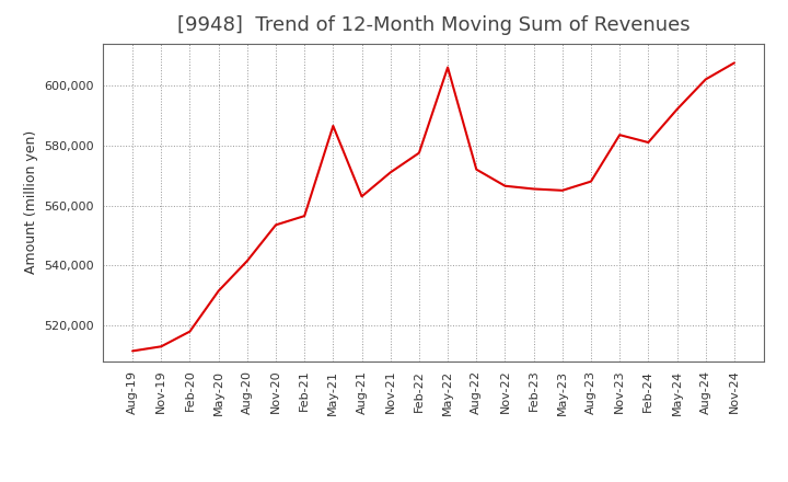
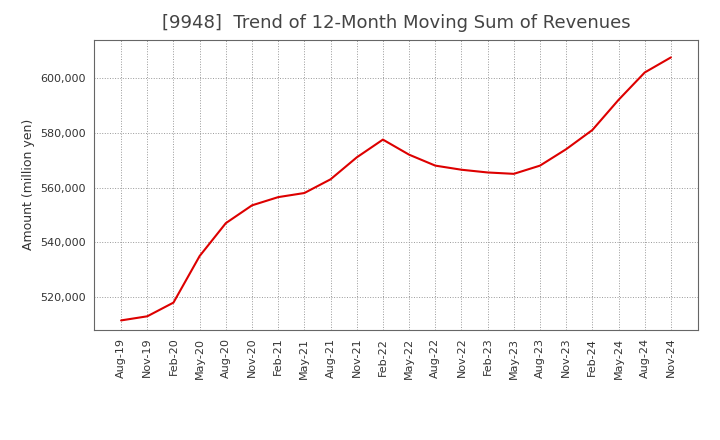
May-20: 531,500 -> 535,000
Aug-20: 541,500 -> 547,000
May-21: 586,500 -> 558,000
May-22: 606,000 -> 572,000
Aug-22: 572,000 -> 568,000
Nov-23: 583,500 -> 574,000
